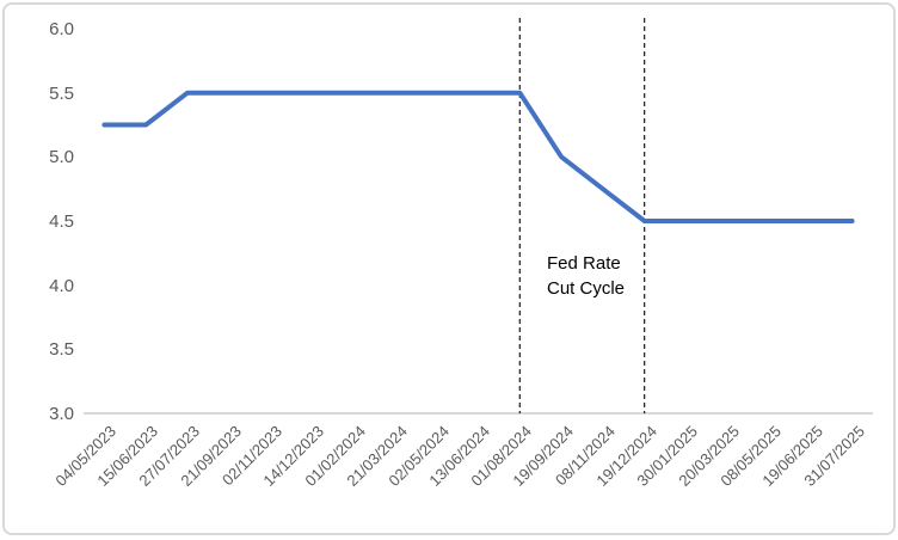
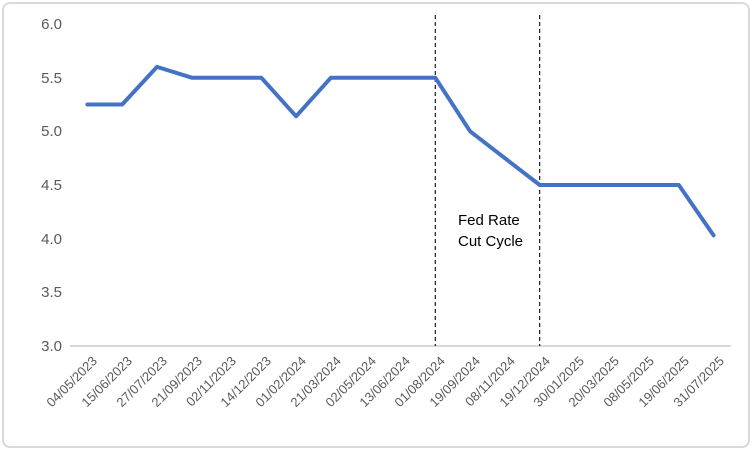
27/07/2023: 5.50 -> 5.60
01/02/2024: 5.50 -> 5.14
31/07/2025: 4.50 -> 4.03
